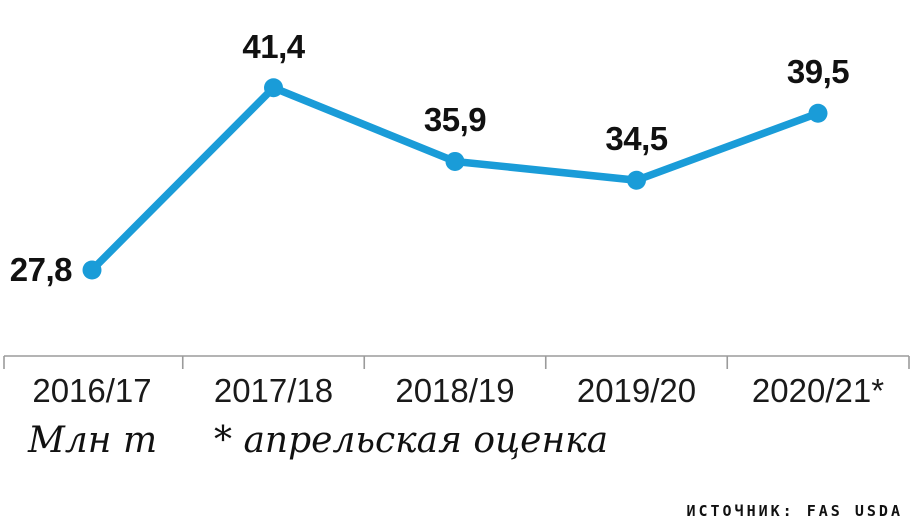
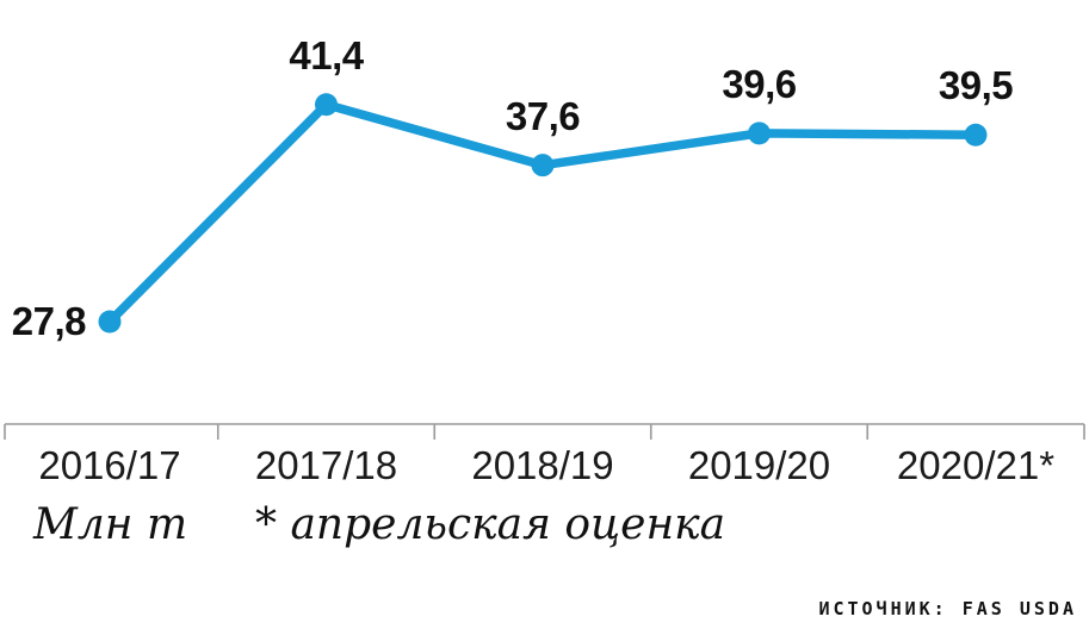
2018/19: 35,9 -> 37,6
2019/20: 34,5 -> 39,6
